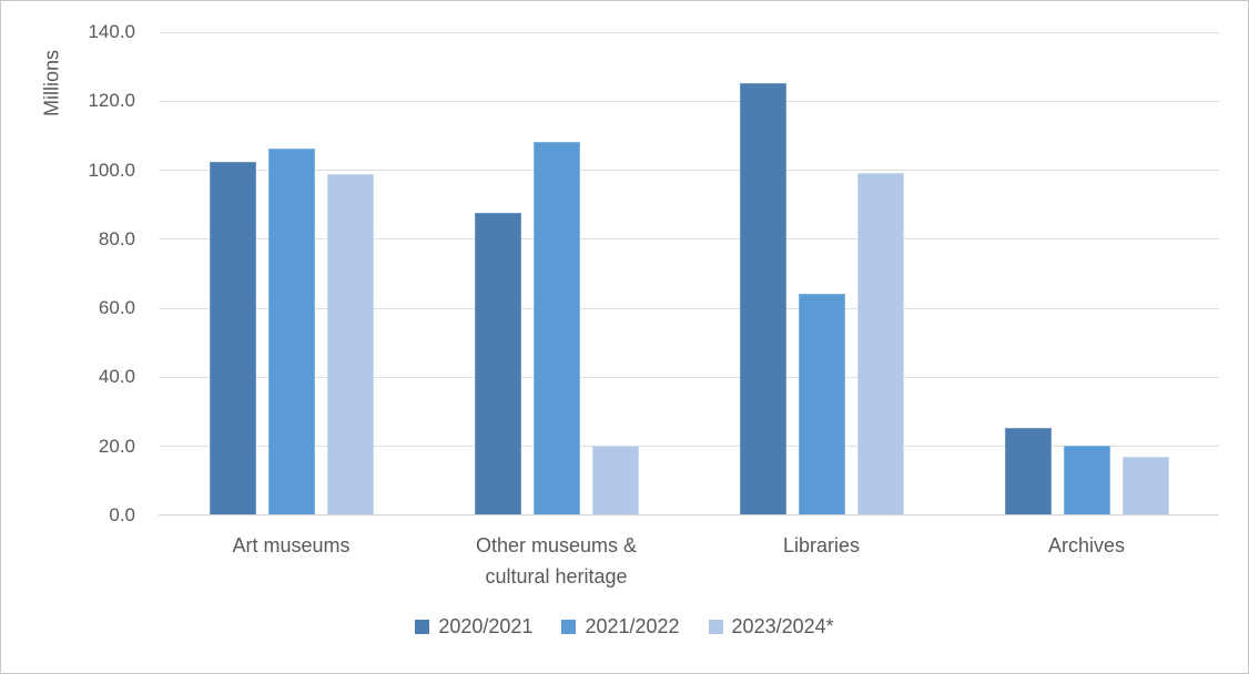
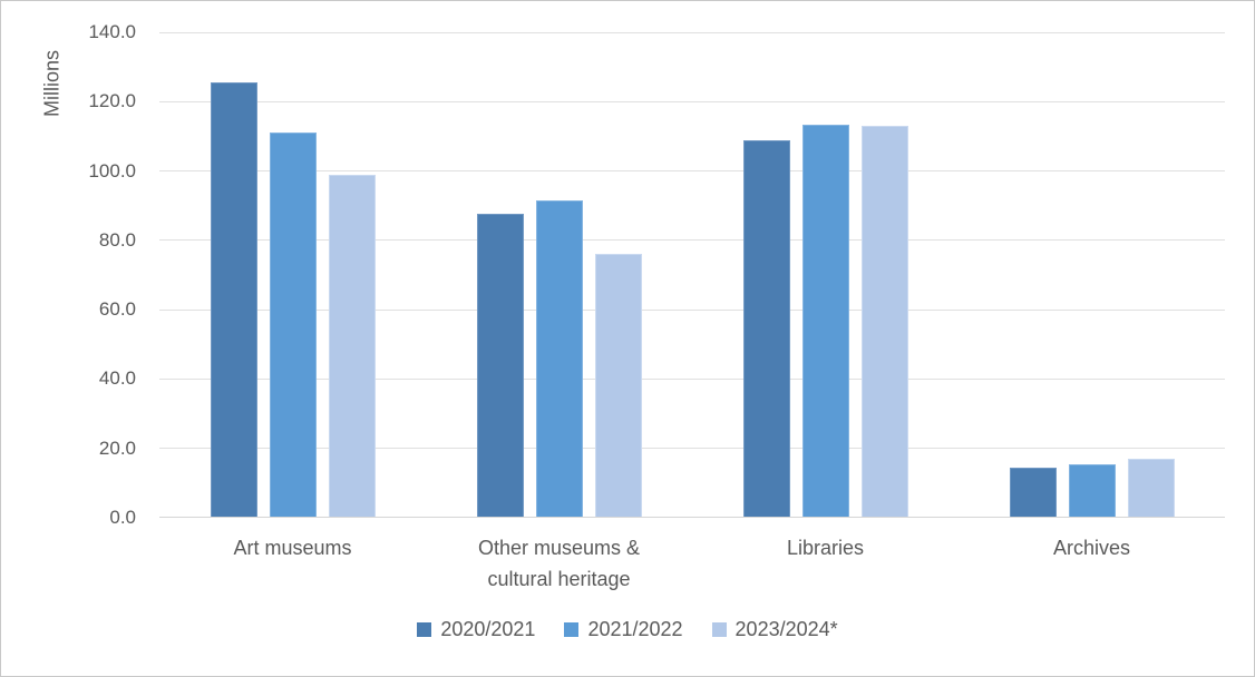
2020/2021/Art museums: 102 -> 125
2021/2022/Art museums: 106 -> 111
2021/2022/Other museums & cultural heritage: 108 -> 91
2023/2024*/Other museums & cultural heritage: 20 -> 76
2020/2021/Libraries: 125 -> 108
2021/2022/Libraries: 64 -> 113
2023/2024*/Libraries: 99 -> 113
2020/2021/Archives: 25 -> 14
2021/2022/Archives: 20 -> 15
